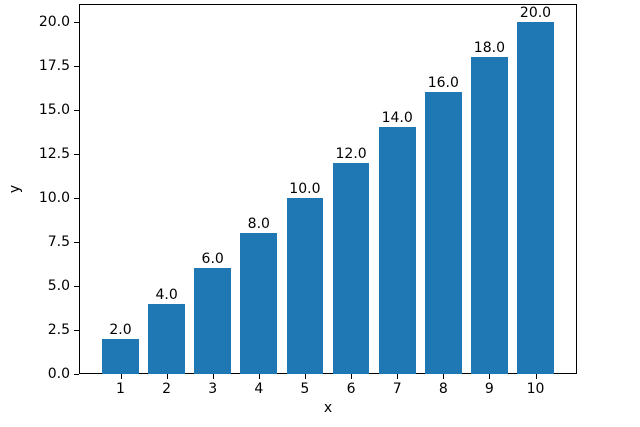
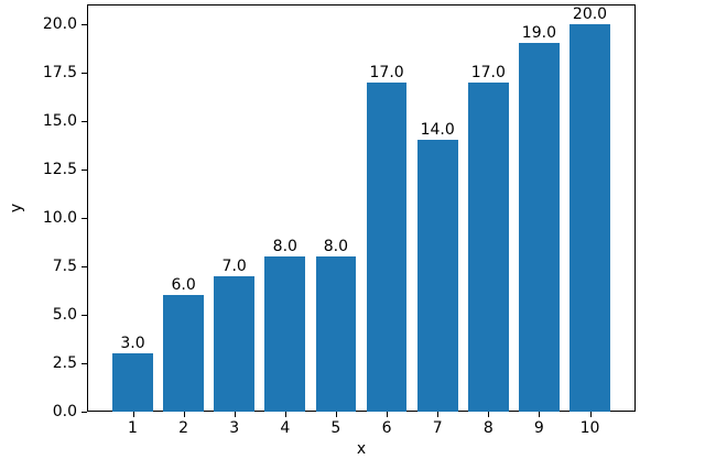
1: 2.0 -> 3.0
2: 4.0 -> 6.0
3: 6.0 -> 7.0
5: 10.0 -> 8.0
6: 12.0 -> 17.0
8: 16.0 -> 17.0
9: 18.0 -> 19.0
